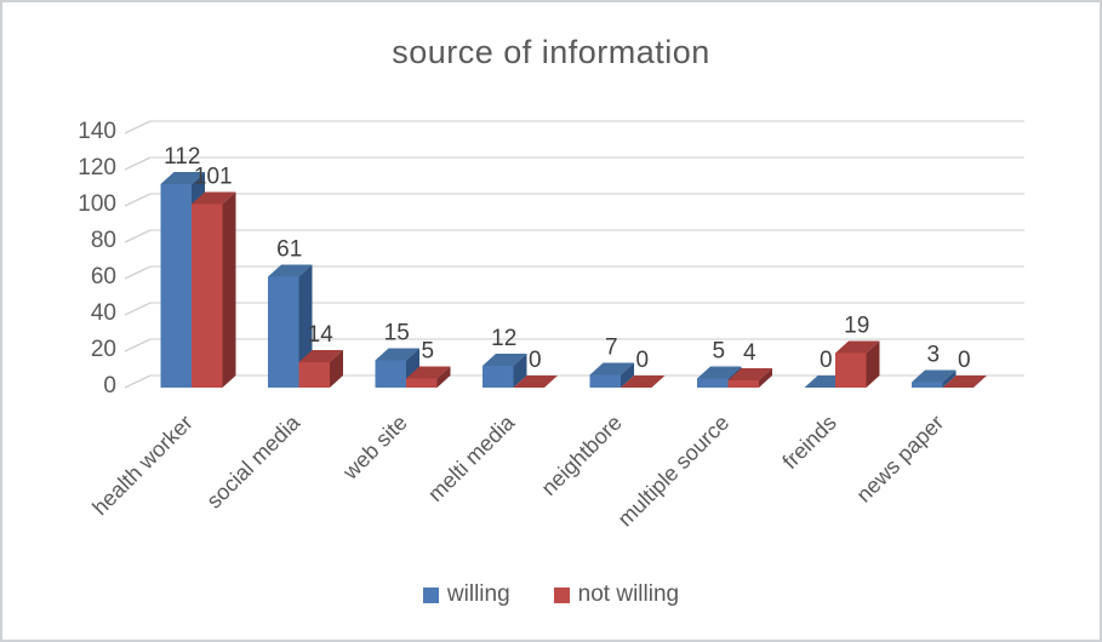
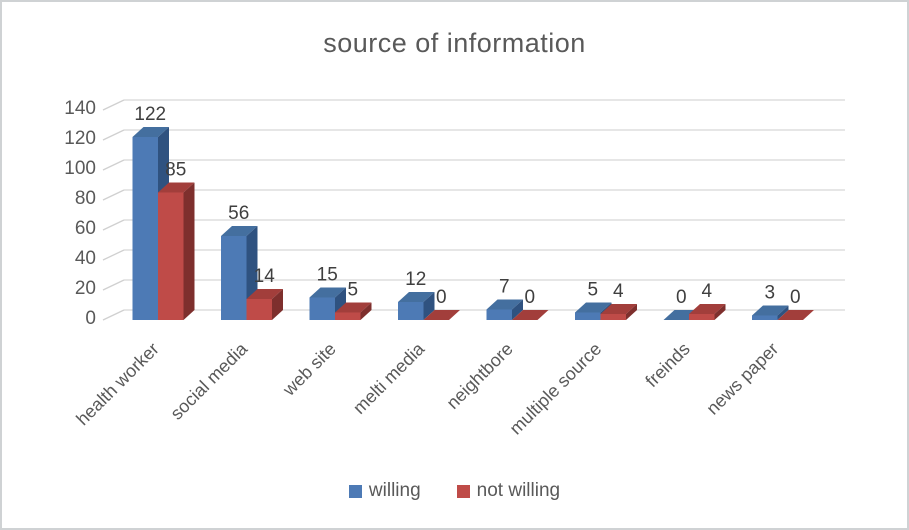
willing/health worker: 112 -> 122
not willing/health worker: 101 -> 85
willing/social media: 61 -> 56
not willing/freinds: 19 -> 4
